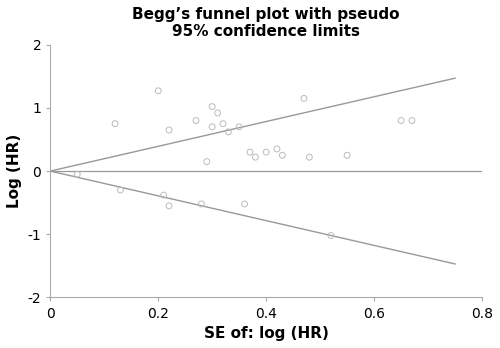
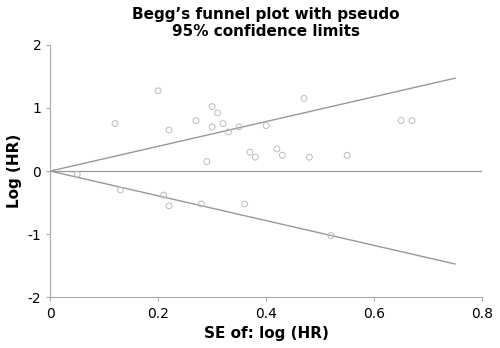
0.4: 0.30 -> 0.72
